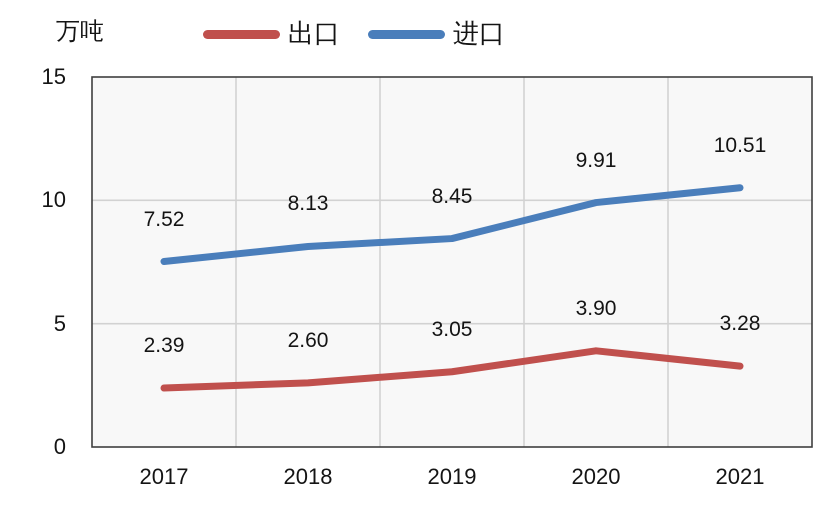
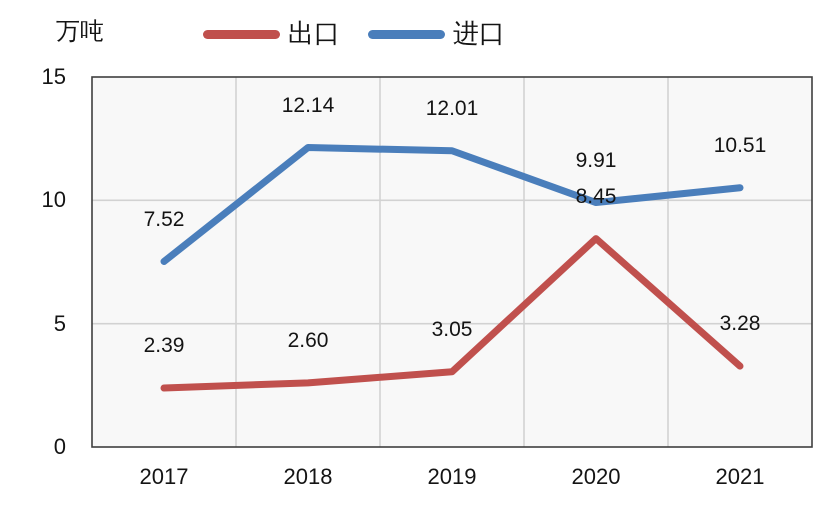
进口/2018: 8.13 -> 12.14
进口/2019: 8.45 -> 12.01
出口/2020: 3.90 -> 8.45
